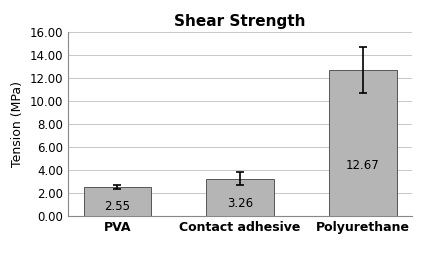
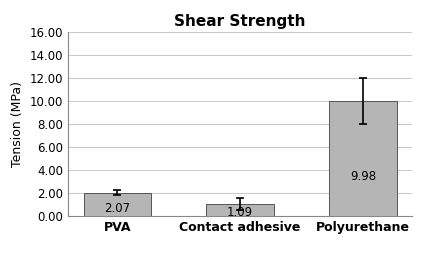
PVA: 2.55 -> 2.07
Contact adhesive: 3.26 -> 1.09
Polyurethane: 12.67 -> 9.98
